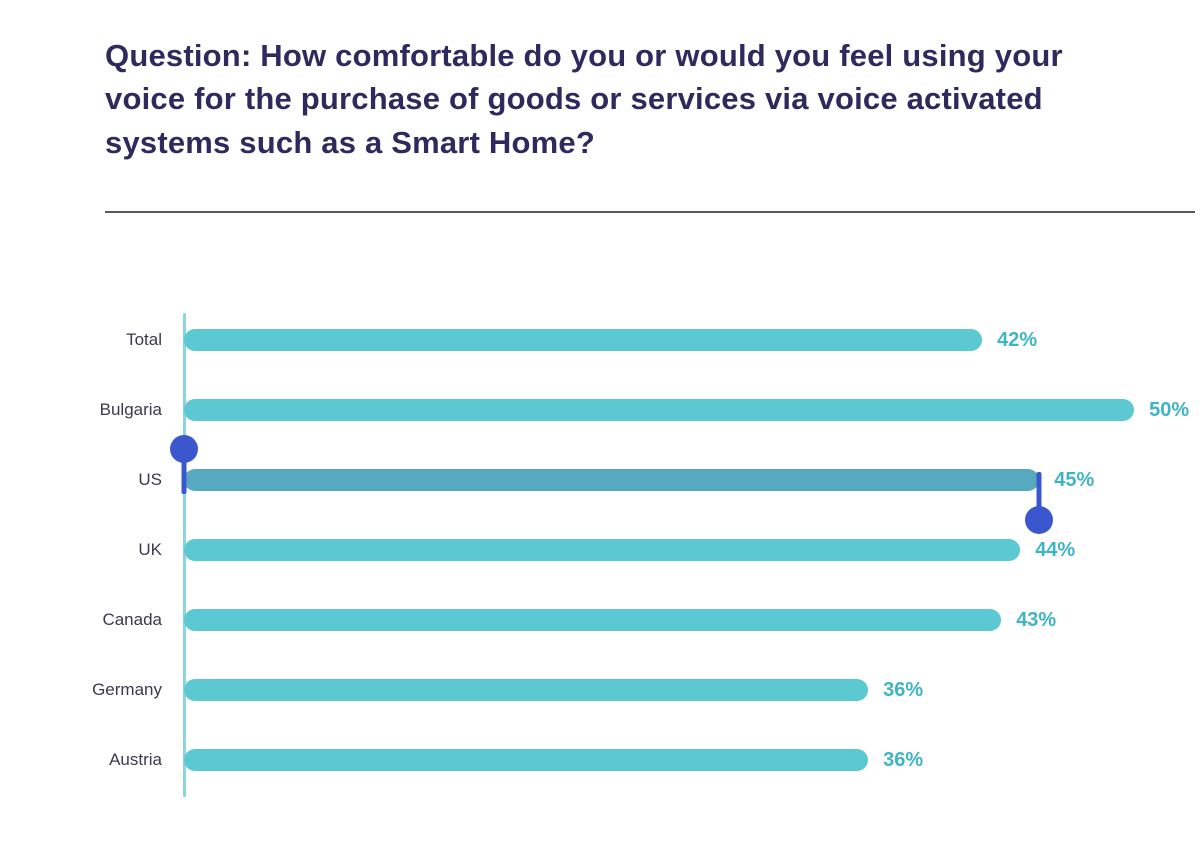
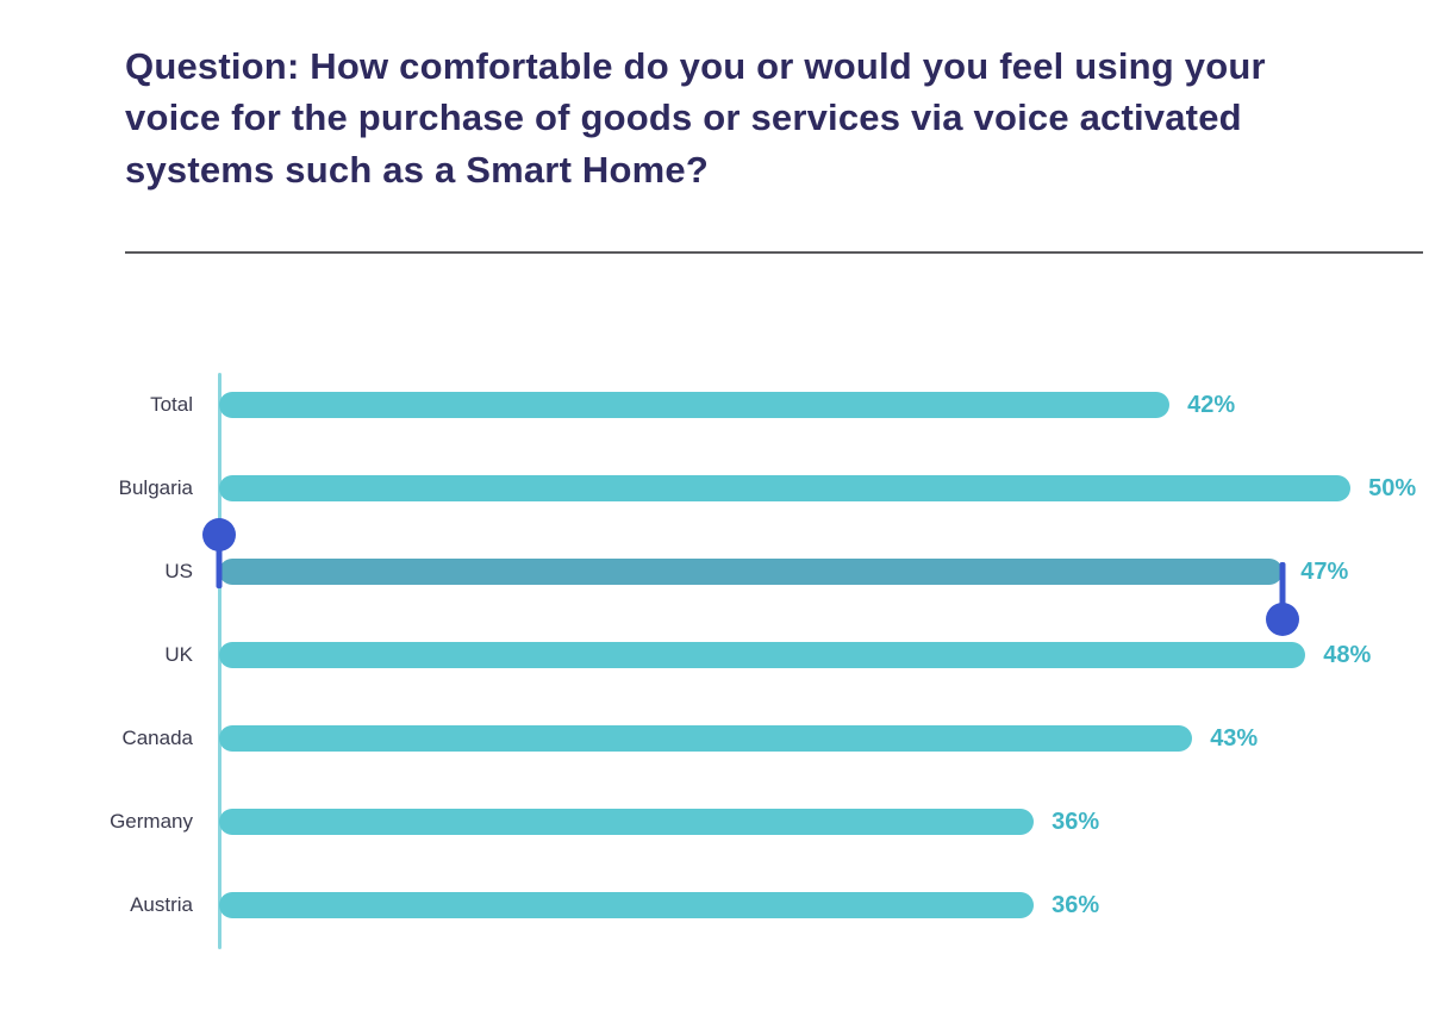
US: 45% -> 47%
UK: 44% -> 48%
